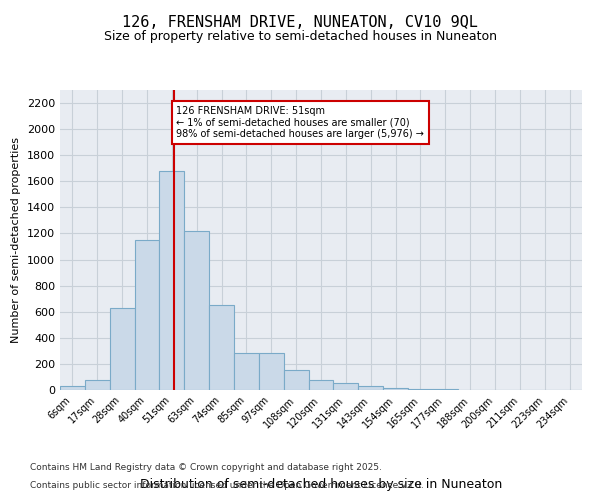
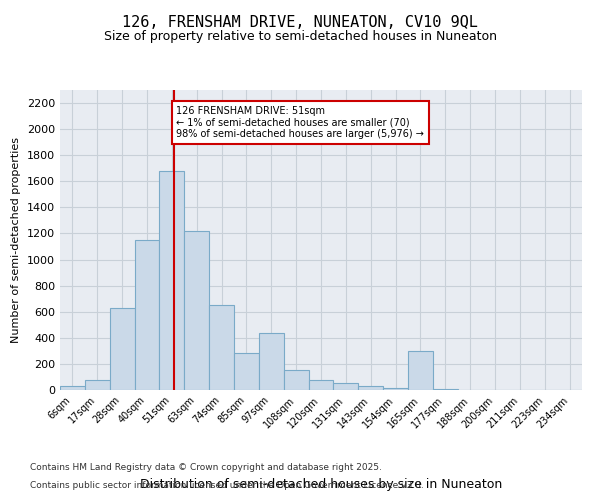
97sqm: 280 -> 440
165sqm: 10 -> 300
